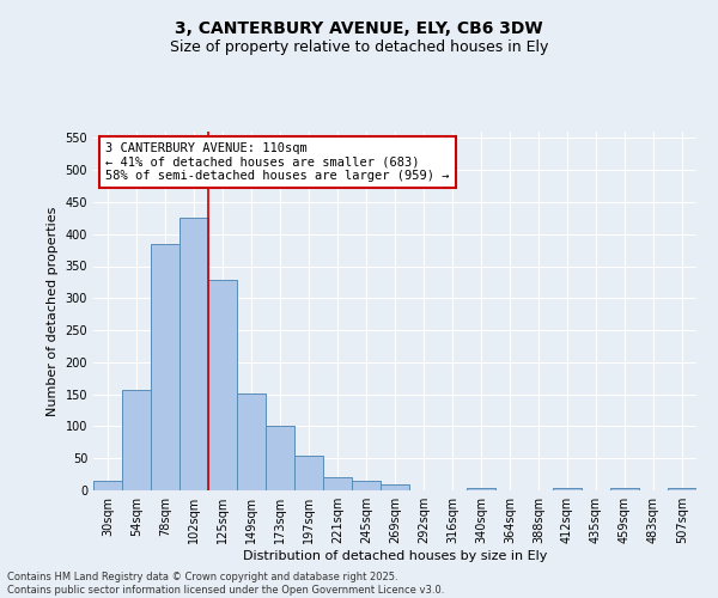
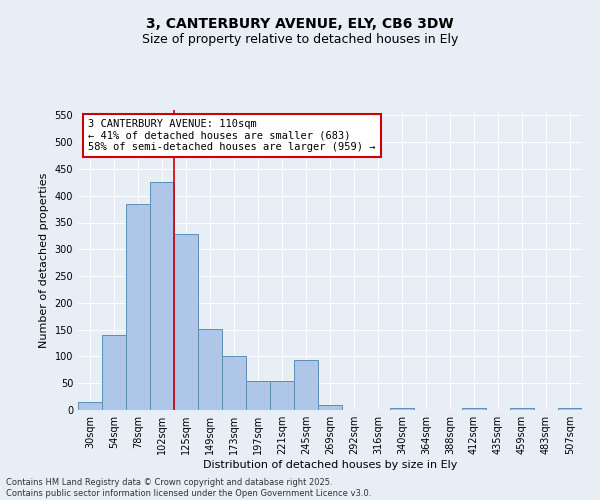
54sqm: 157 -> 140
221sqm: 20 -> 54
245sqm: 15 -> 94
